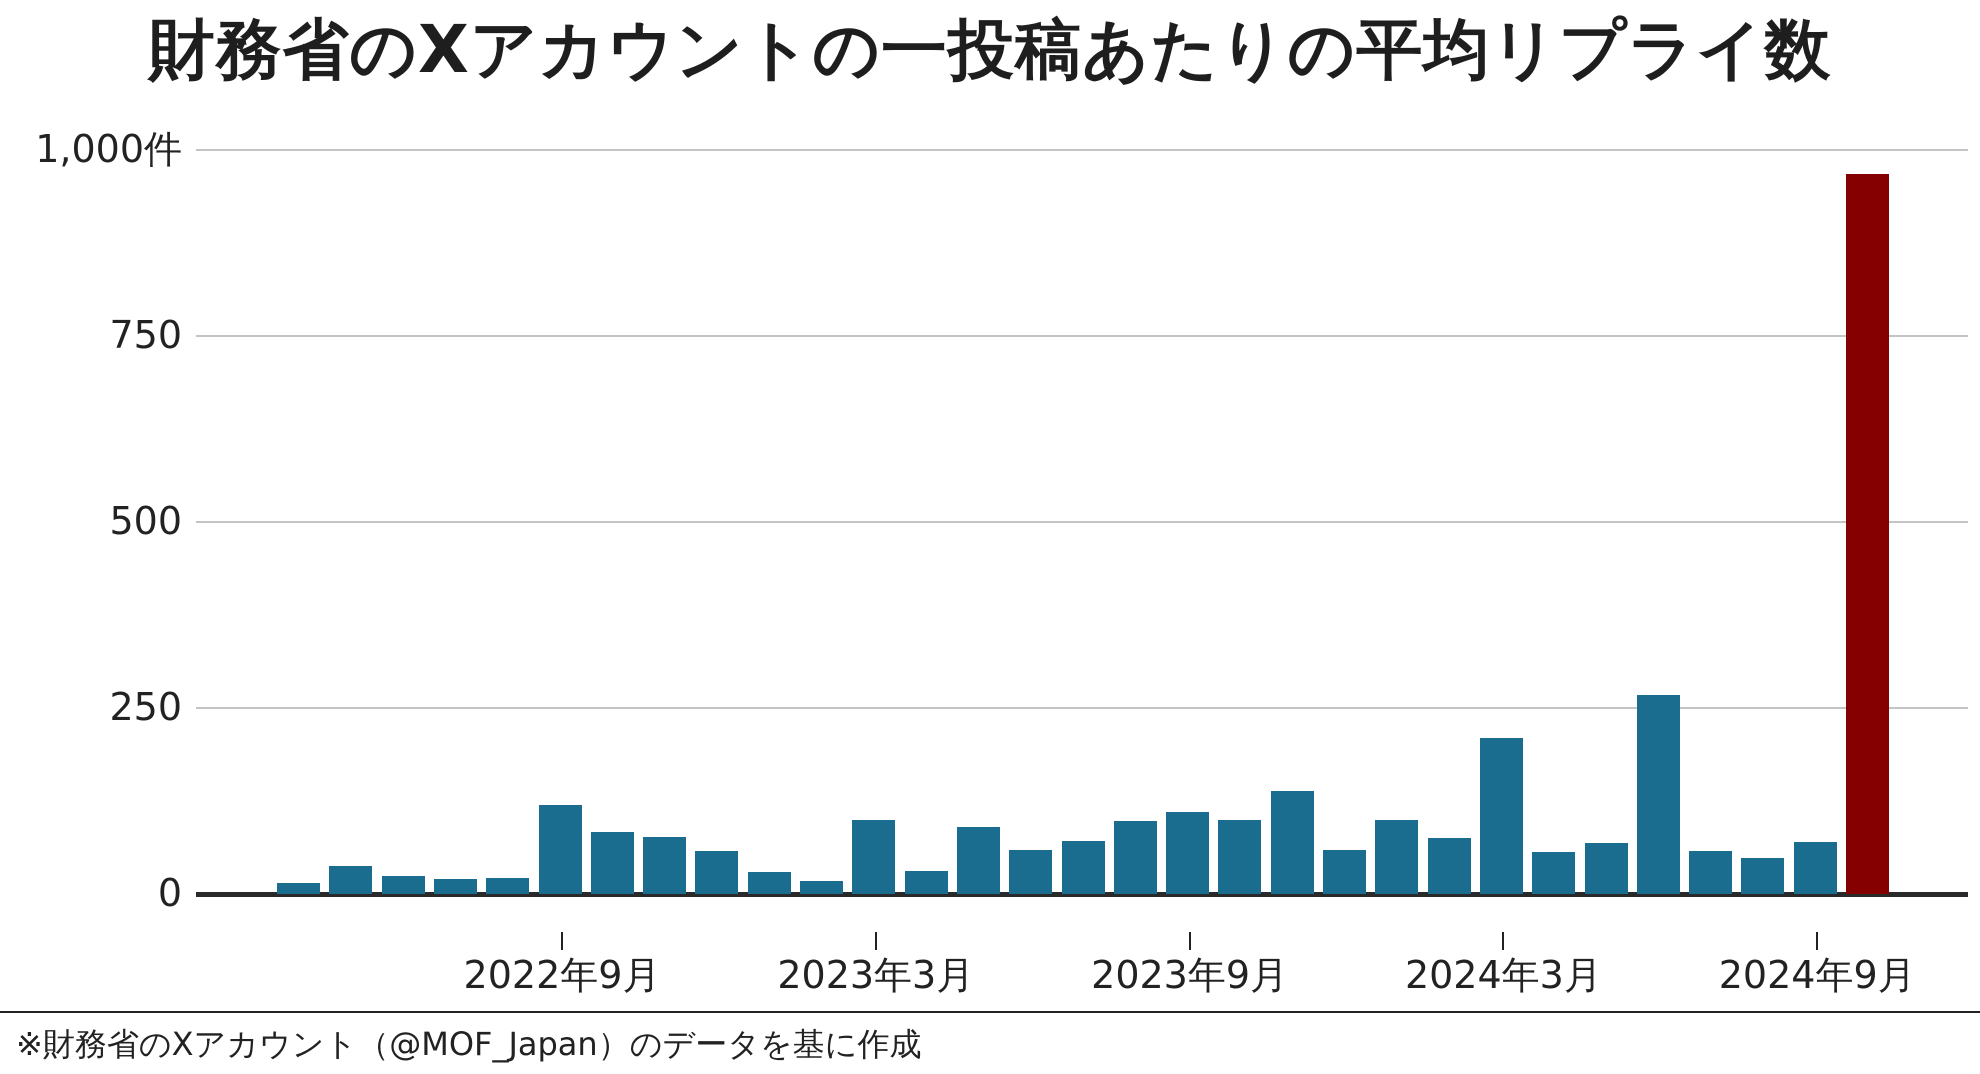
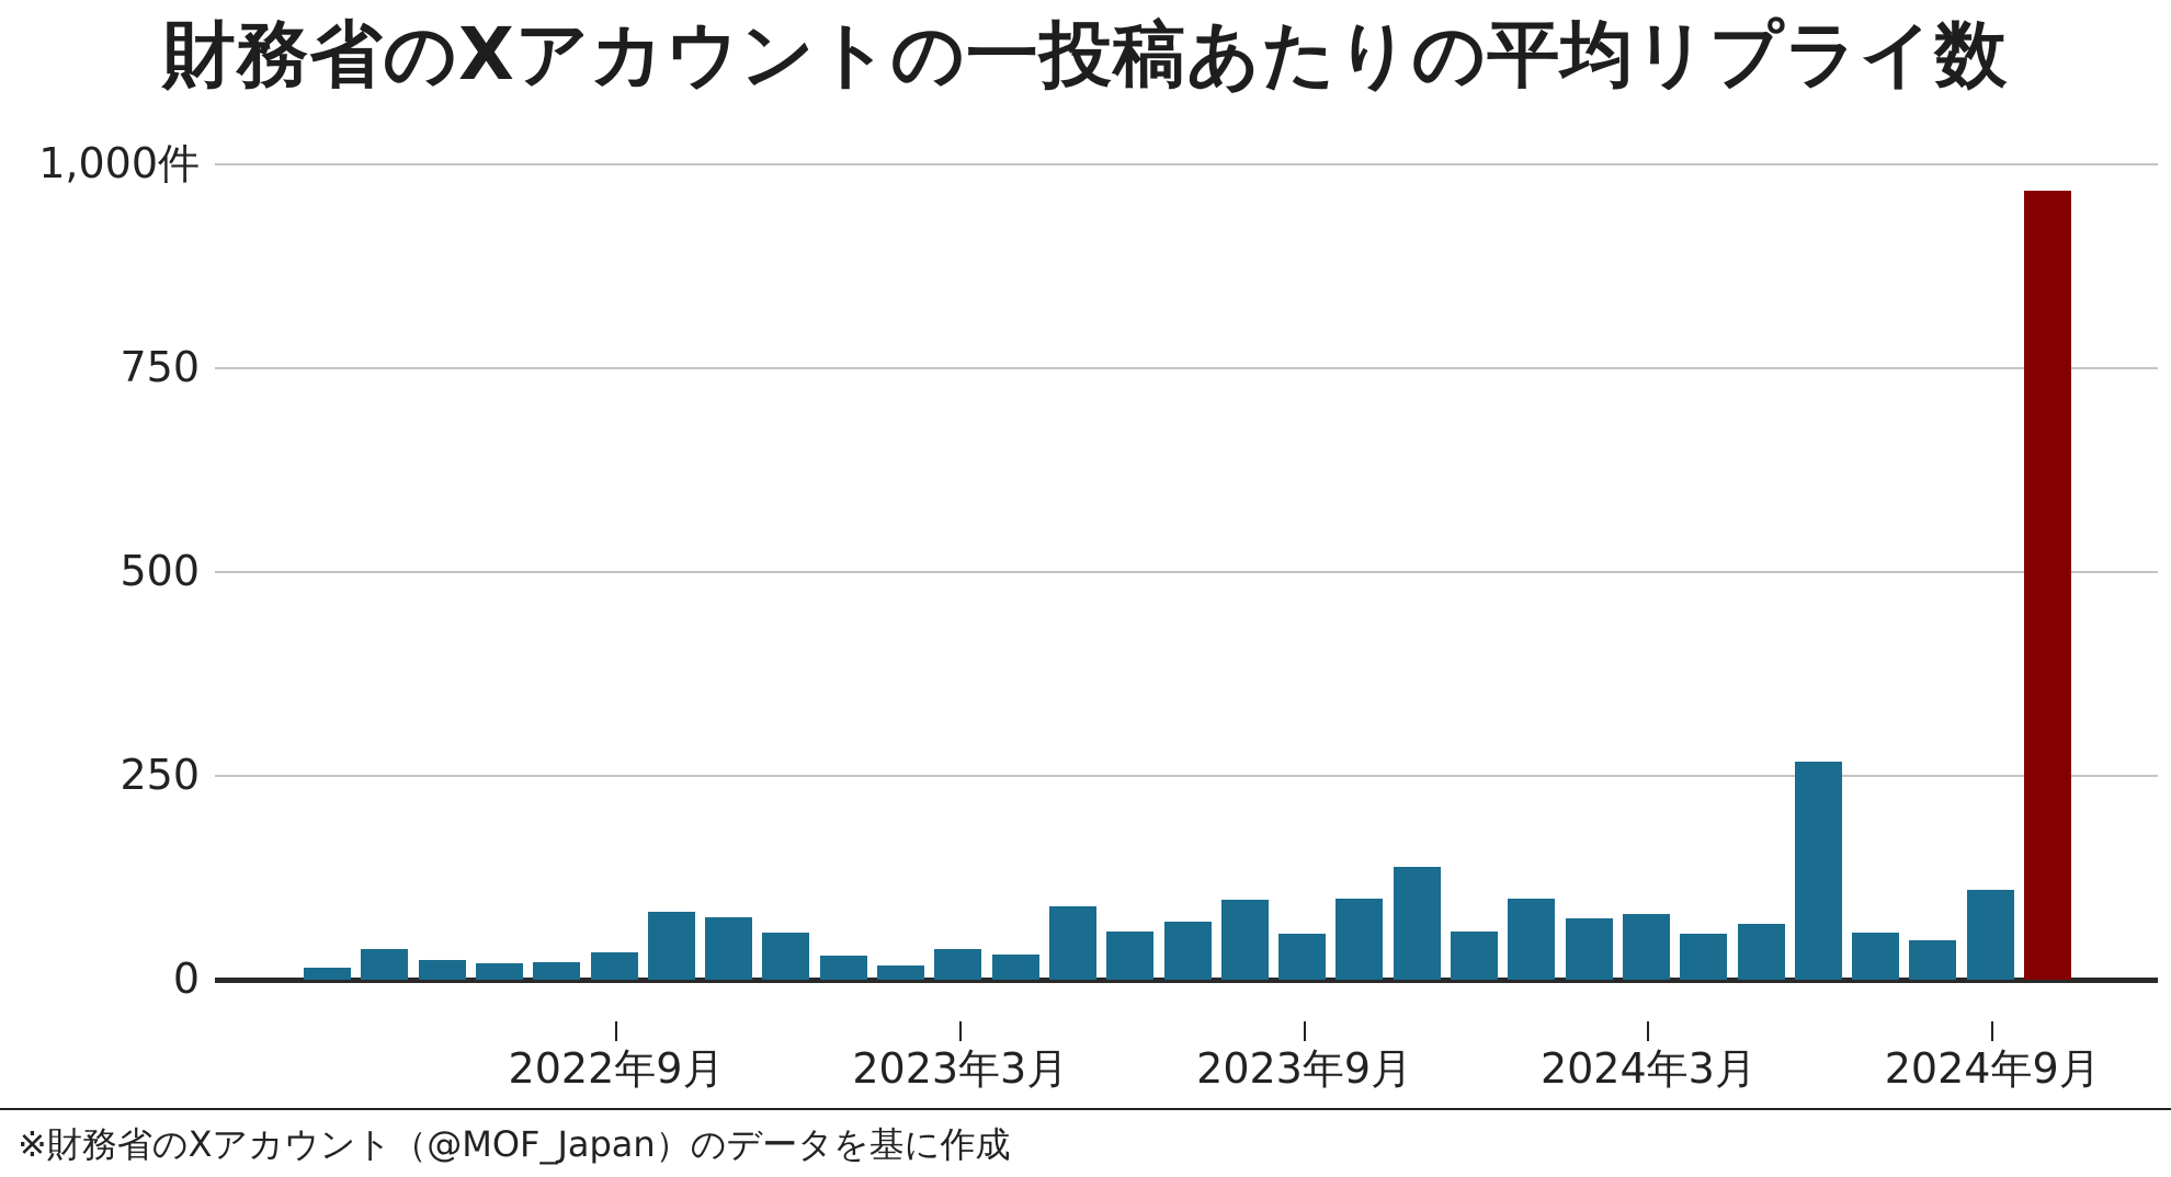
2022年9月: 120 -> 30
2023年3月: 100 -> 40
2023年9月: 110 -> 60
2024年3月: 210 -> 80
2024年9月: 70 -> 110
